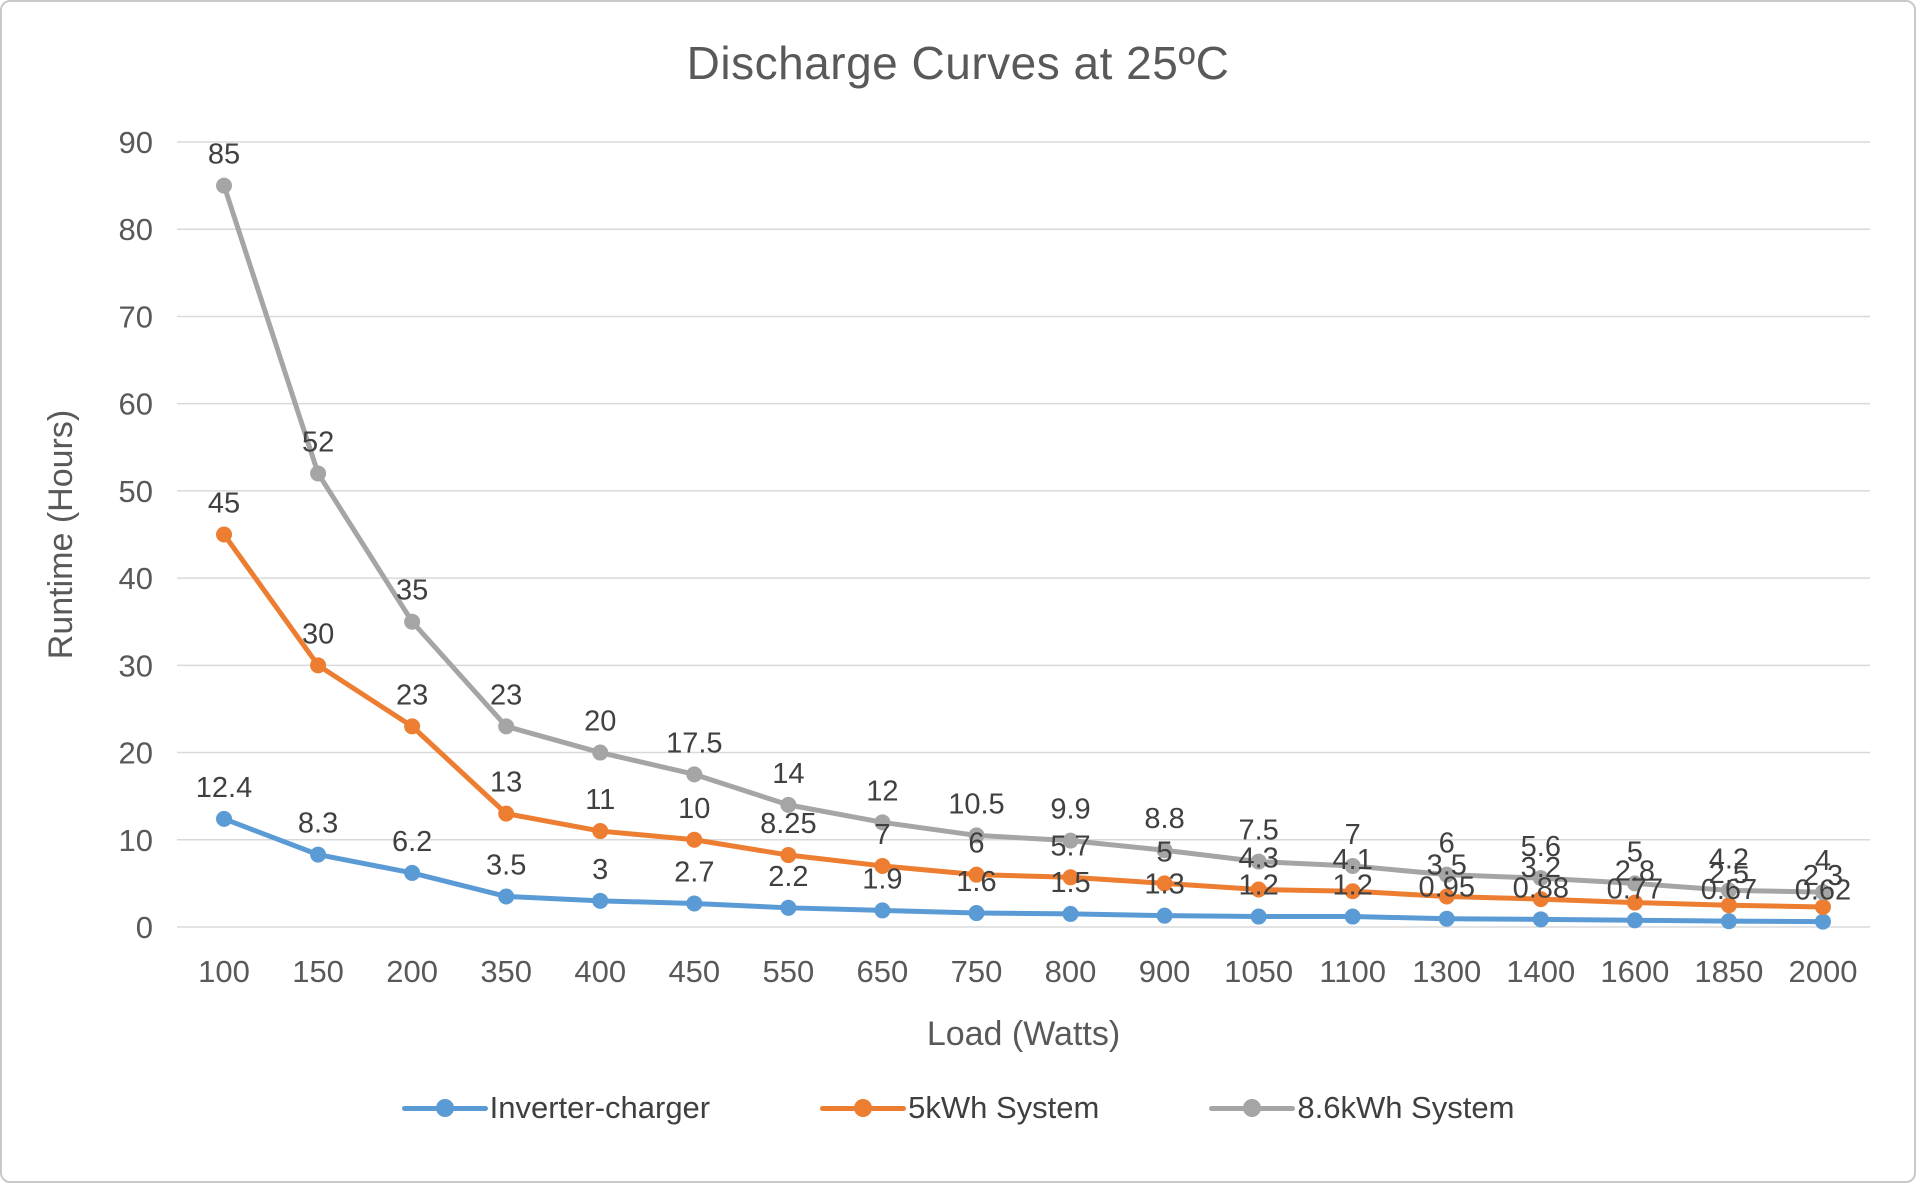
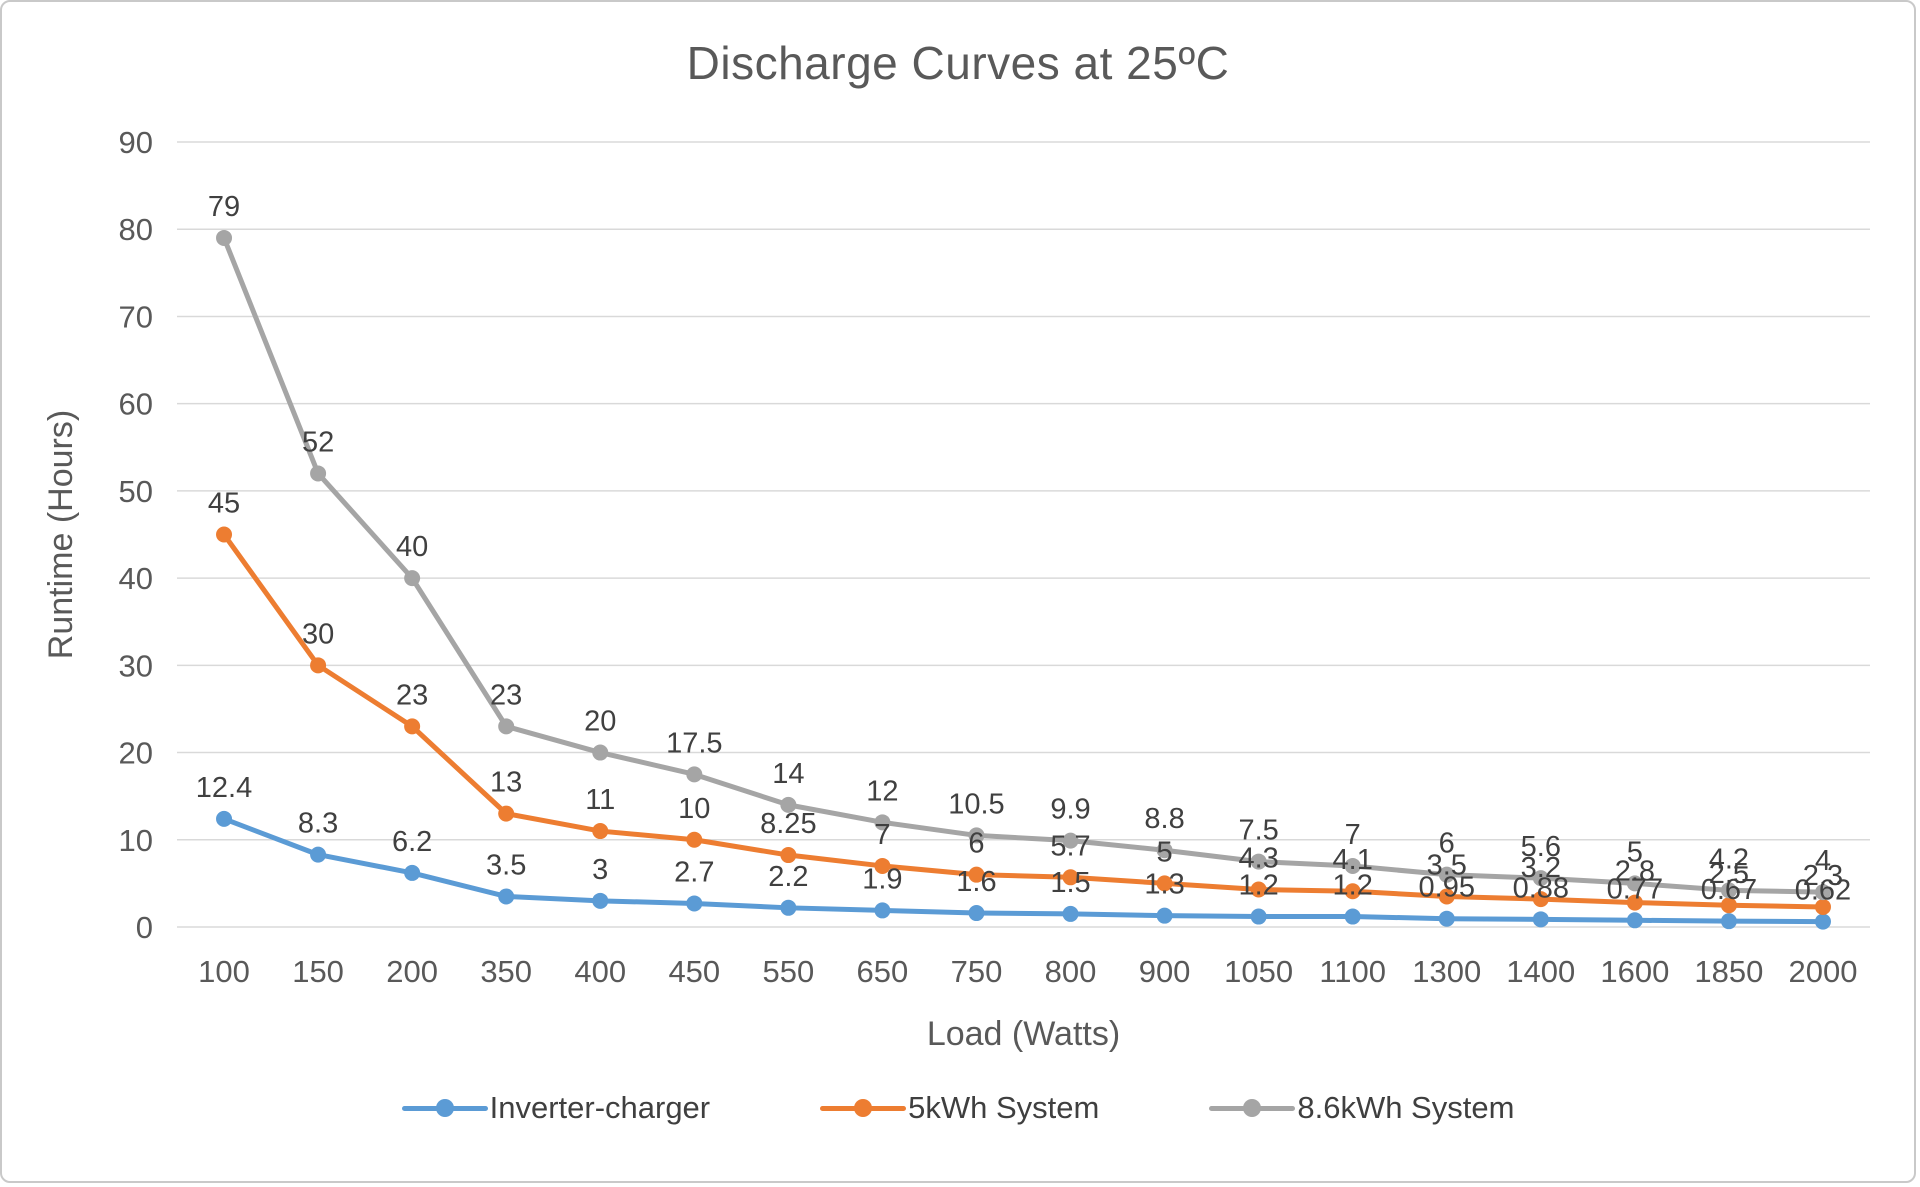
8.6kWh System/100: 85 -> 79
8.6kWh System/200: 35 -> 40
